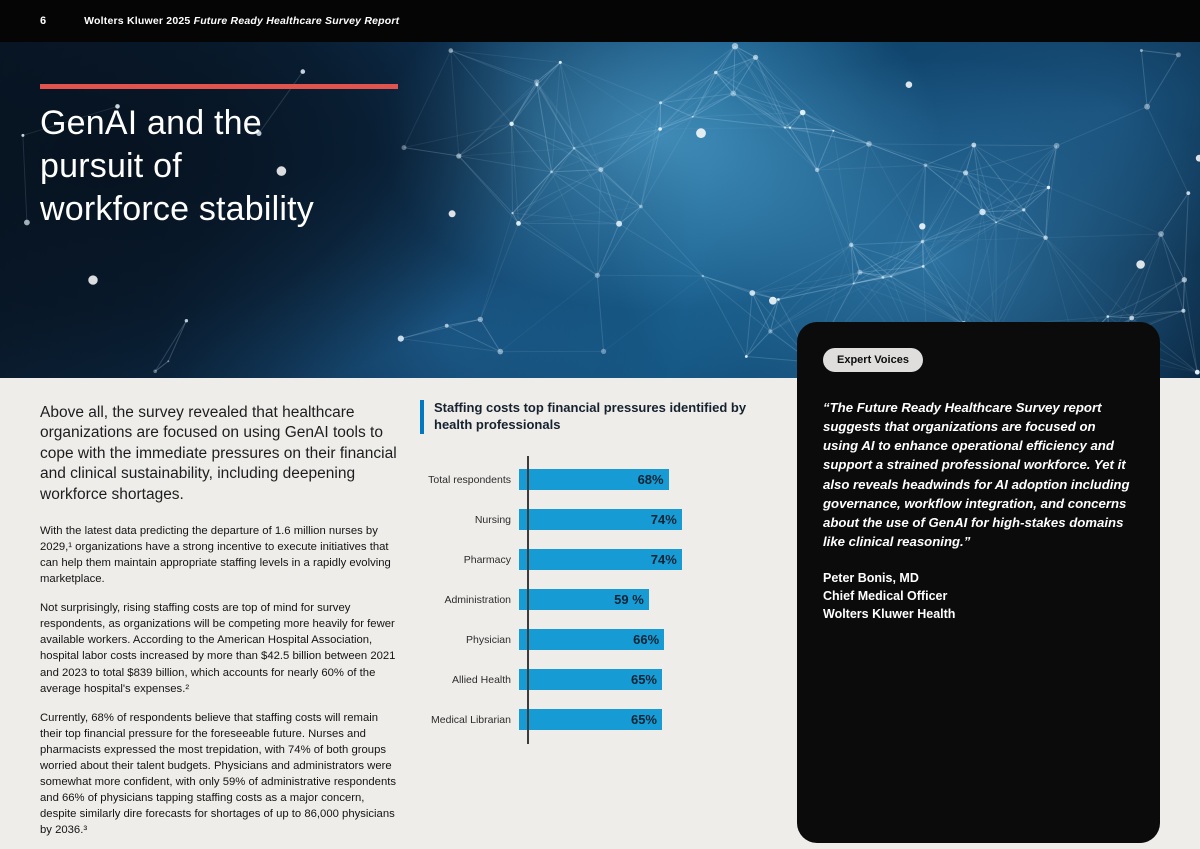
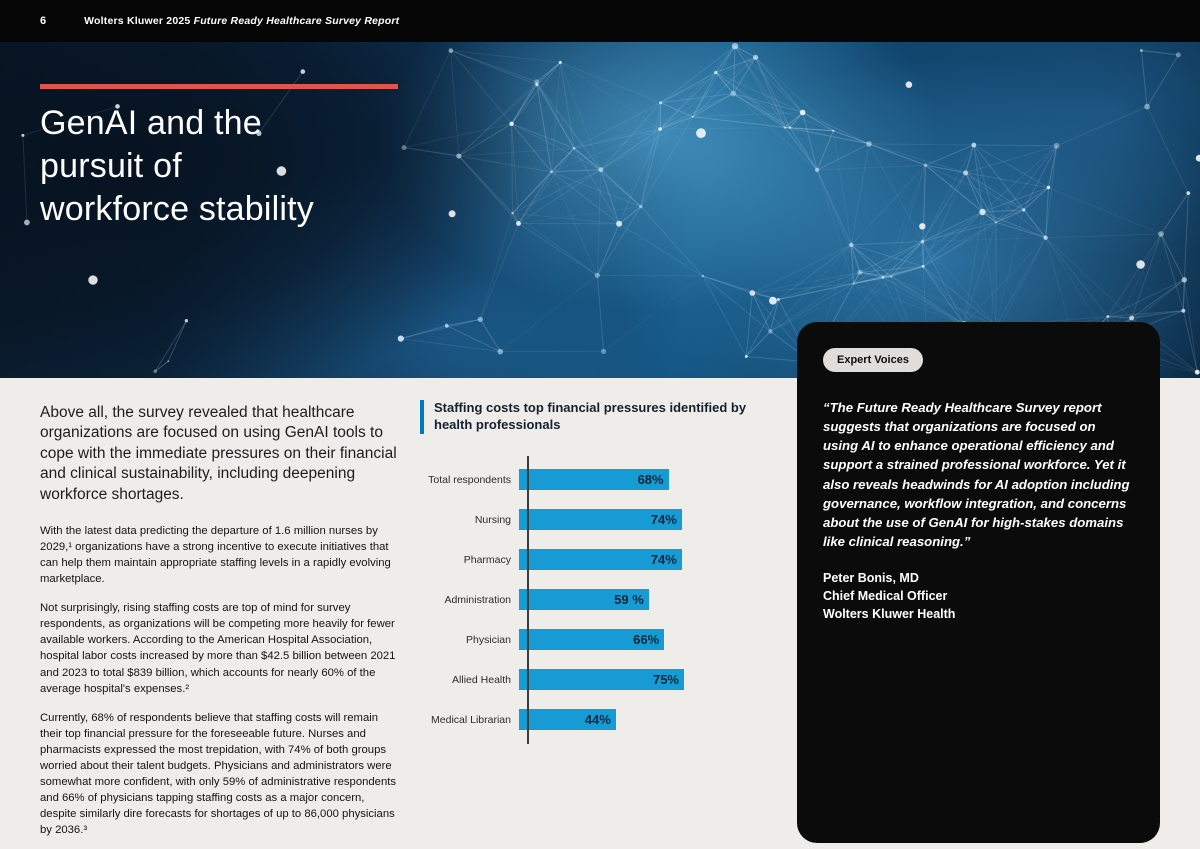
Allied Health: 65% -> 75%
Medical Librarian: 65% -> 44%
